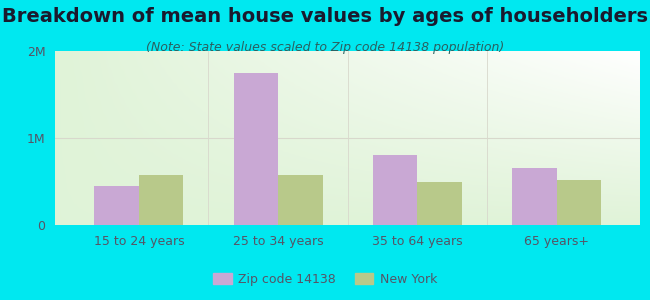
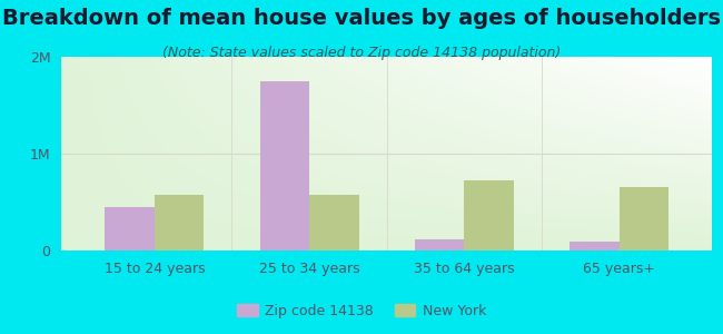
Zip code 14138/35 to 64 years: 0.80M -> 0.12M
New York/35 to 64 years: 0.50M -> 0.72M
Zip code 14138/65 years+: 0.66M -> 0.10M
New York/65 years+: 0.52M -> 0.65M
